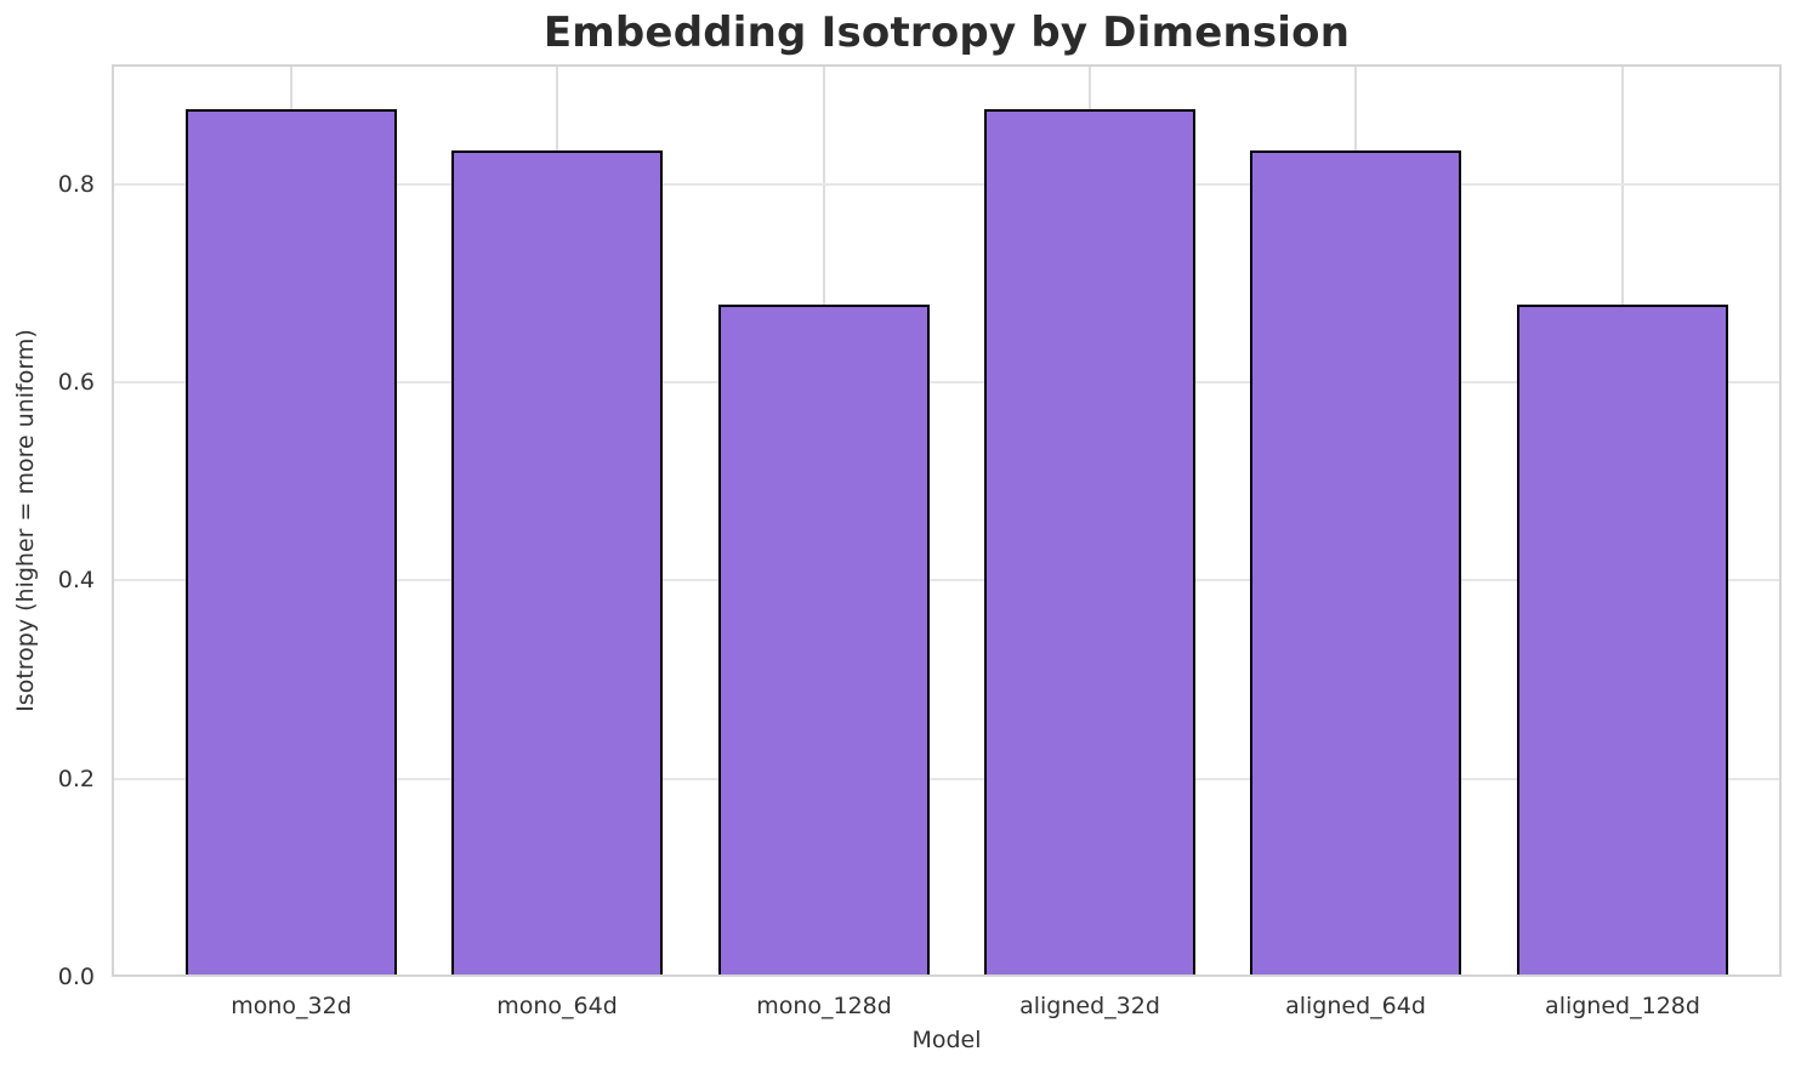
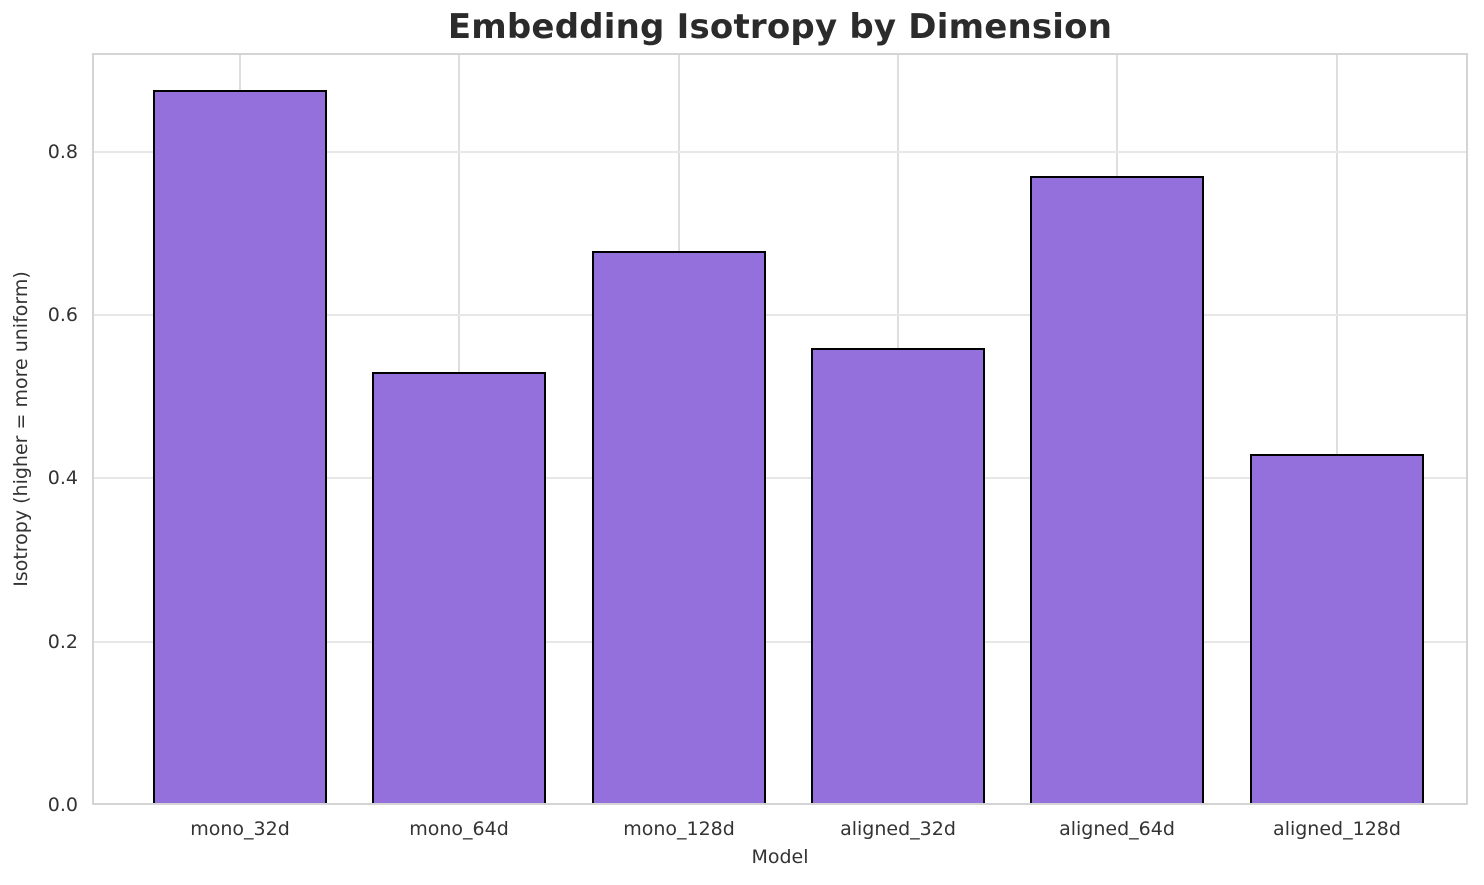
mono_64d: 0.83 -> 0.53
aligned_32d: 0.88 -> 0.56
aligned_64d: 0.83 -> 0.77
aligned_128d: 0.68 -> 0.43
